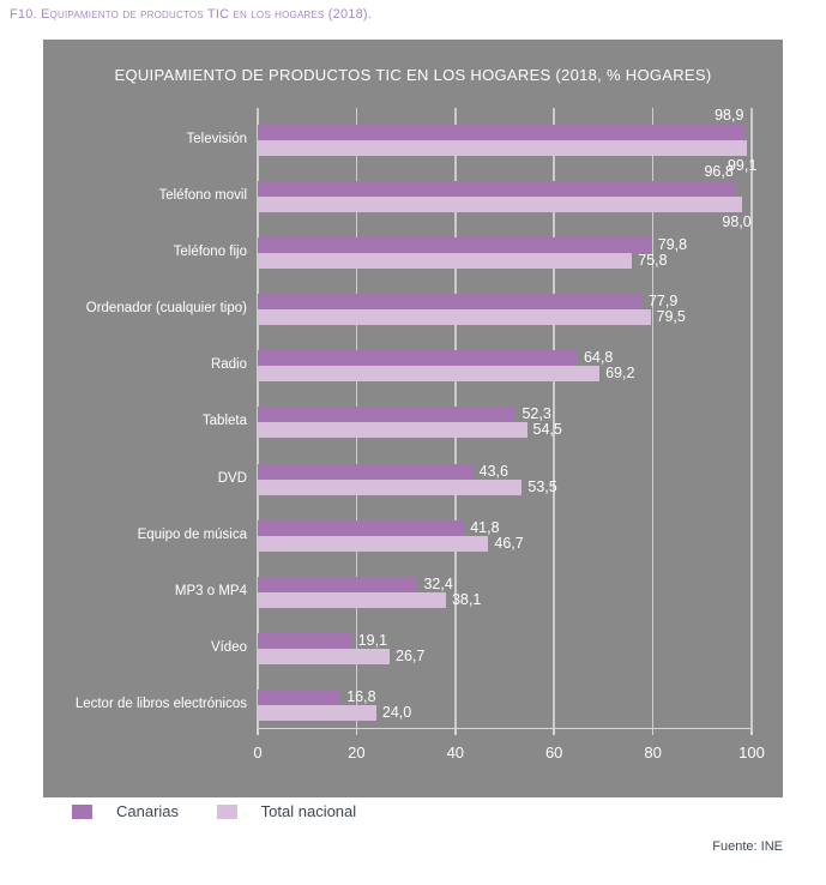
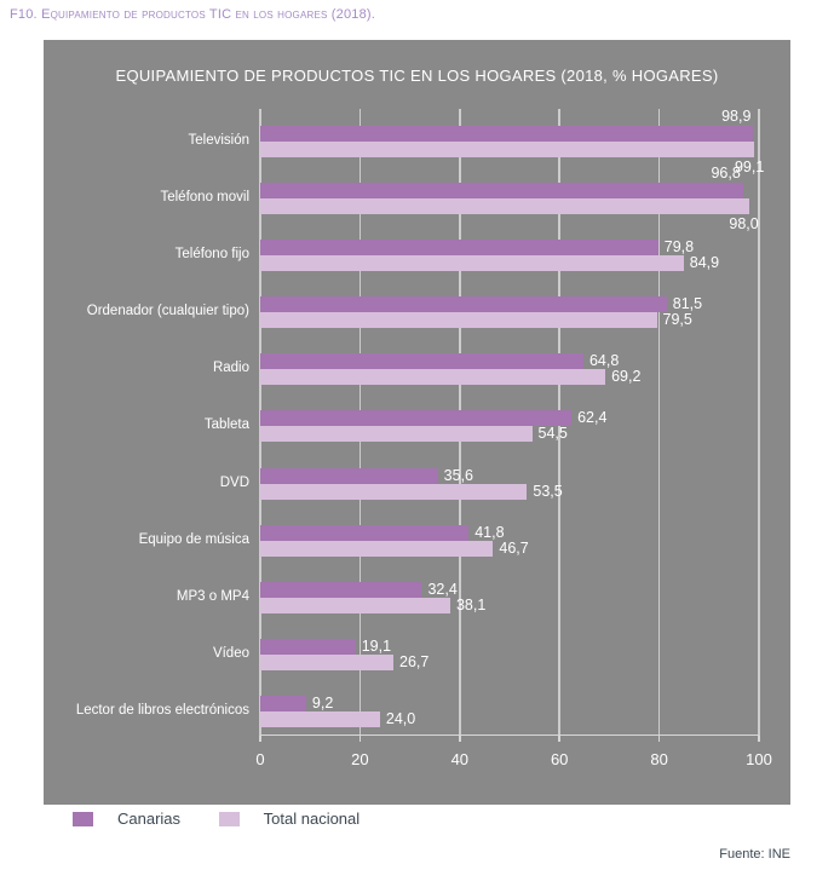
Total nacional/Teléfono fijo: 75,8 -> 84,9
Canarias/Ordenador (cualquier tipo): 77,9 -> 81,5
Canarias/Tableta: 52,3 -> 62,4
Canarias/DVD: 43,6 -> 35,6
Canarias/Lector de libros electrónicos: 16,8 -> 9,2
